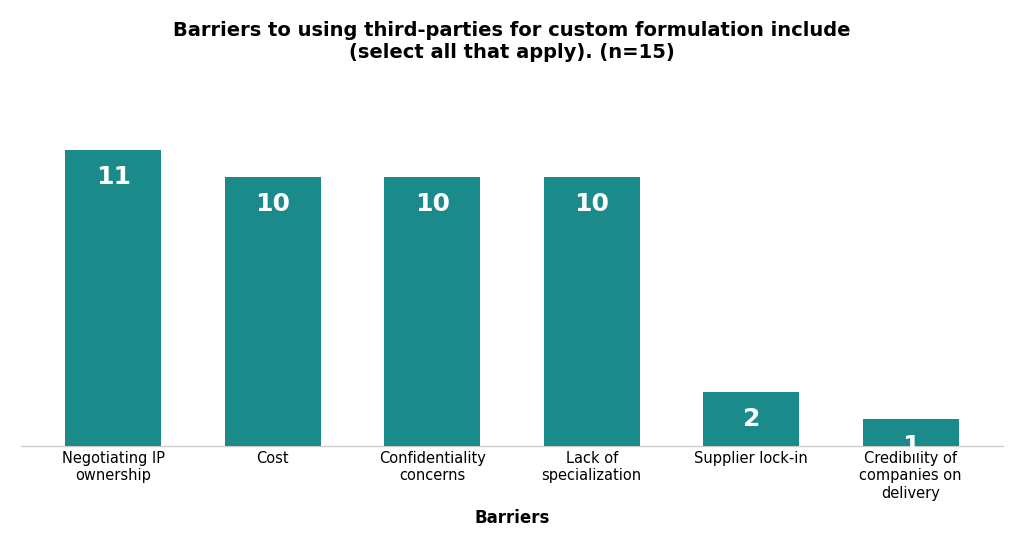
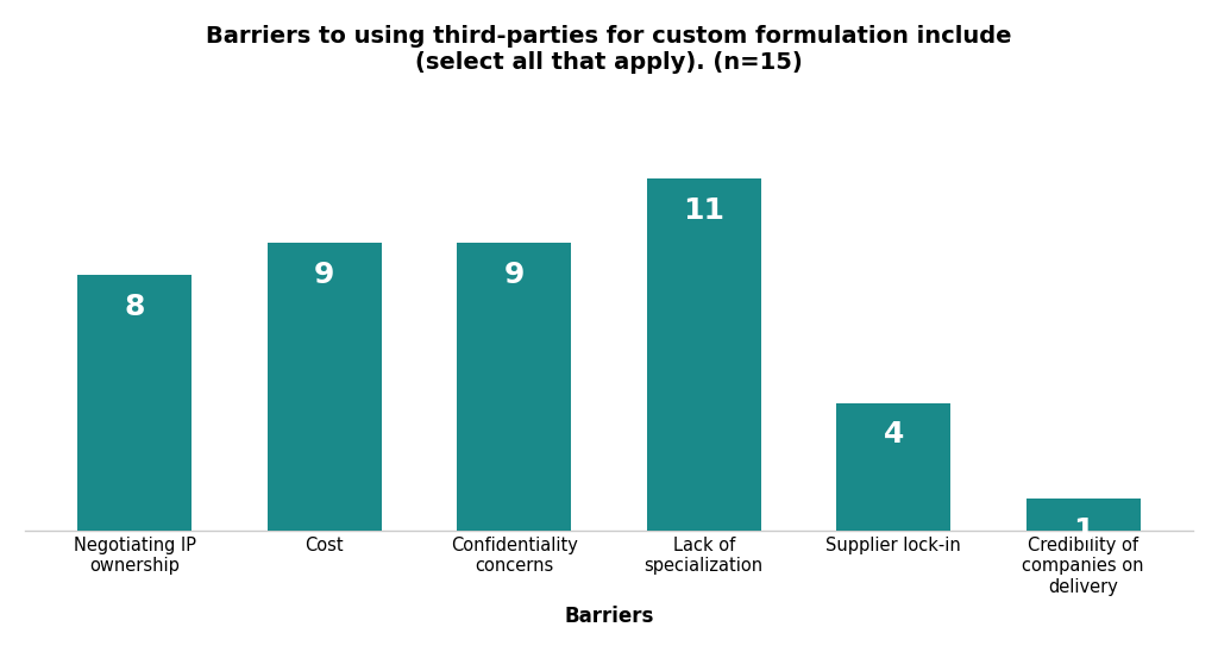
Negotiating IP ownership: 11 -> 8
Cost: 10 -> 9
Confidentiality concerns: 10 -> 9
Lack of specialization: 10 -> 11
Supplier lock-in: 2 -> 4
